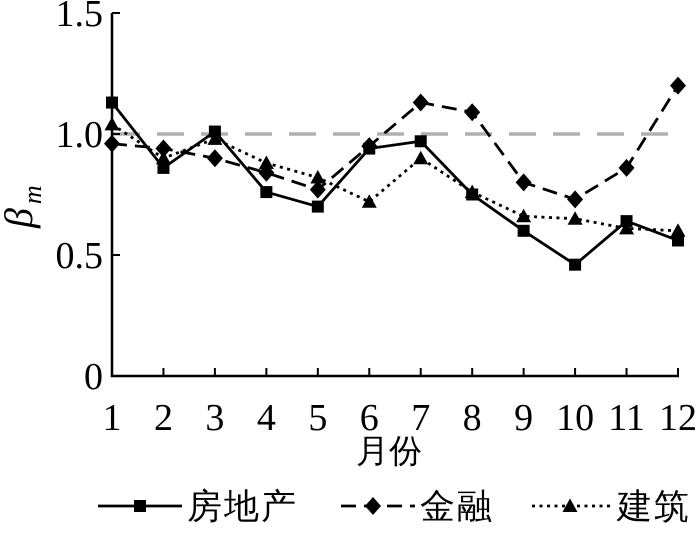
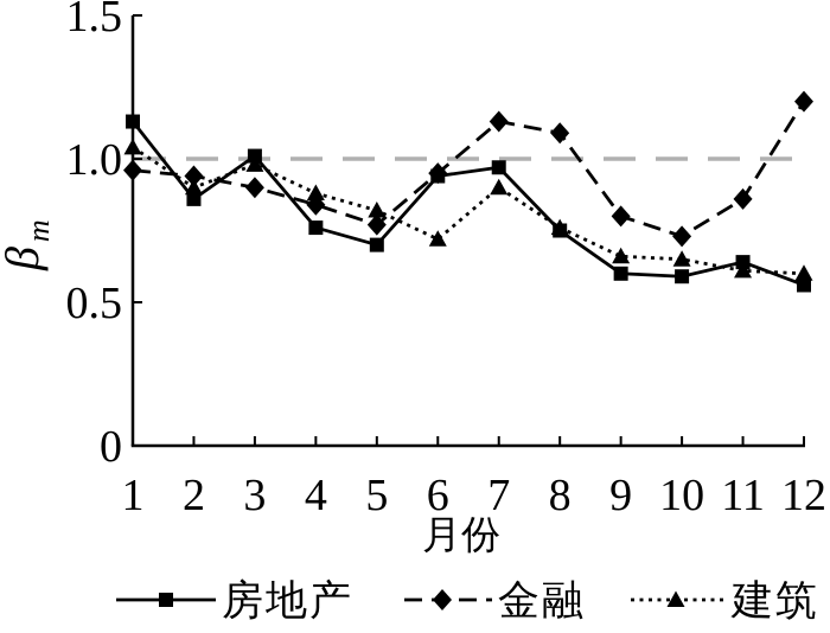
房地产/10: 0.46 -> 0.59
